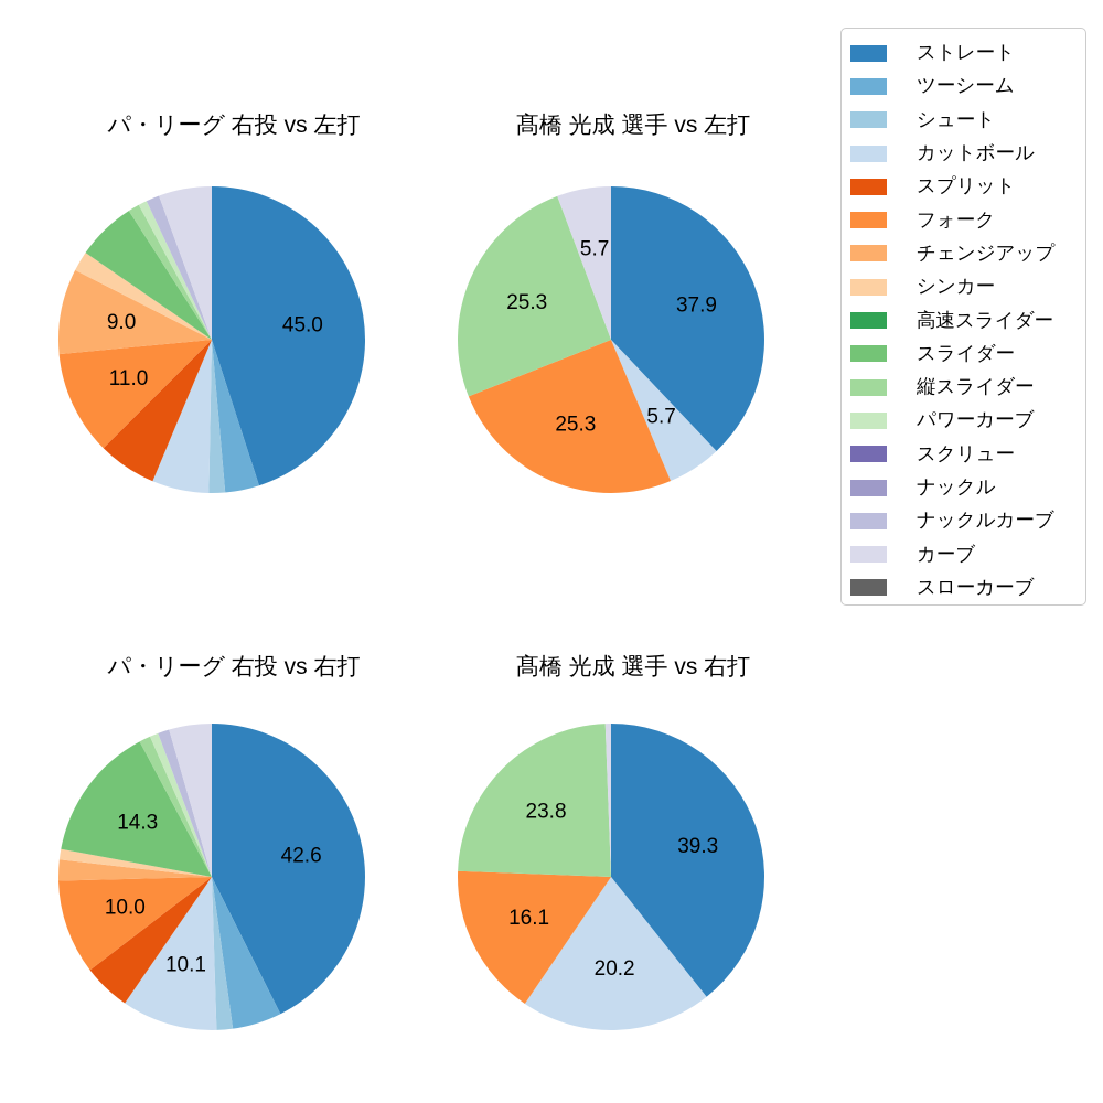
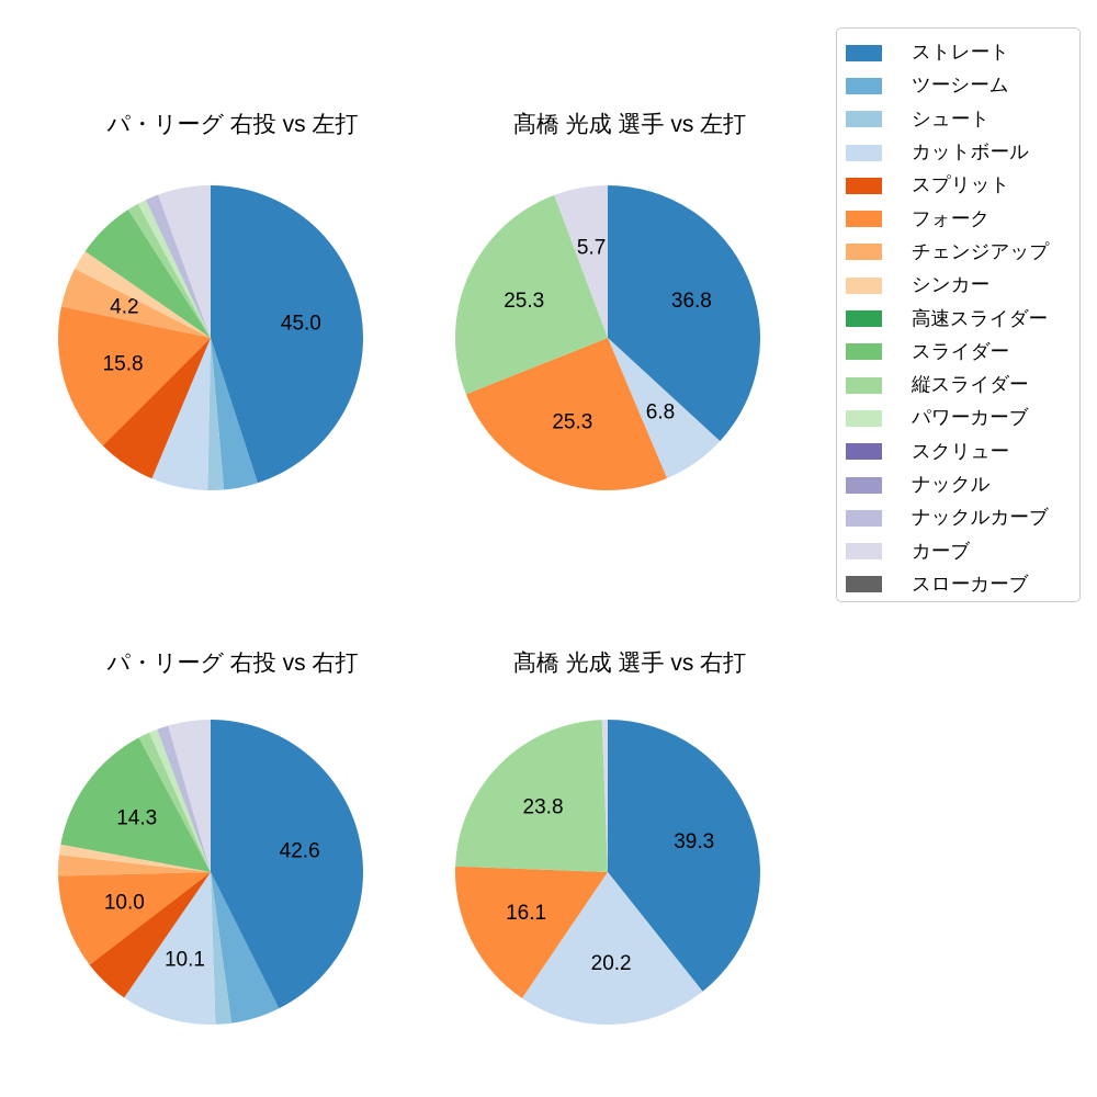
パ・リーグ 右投 vs 左打/フォーク: 11.0 -> 15.8
パ・リーグ 右投 vs 左打/チェンジアップ: 9.0 -> 4.2
髙橋 光成 選手 vs 左打/ストレート: 37.9 -> 36.8
髙橋 光成 選手 vs 左打/カットボール: 5.7 -> 6.8
